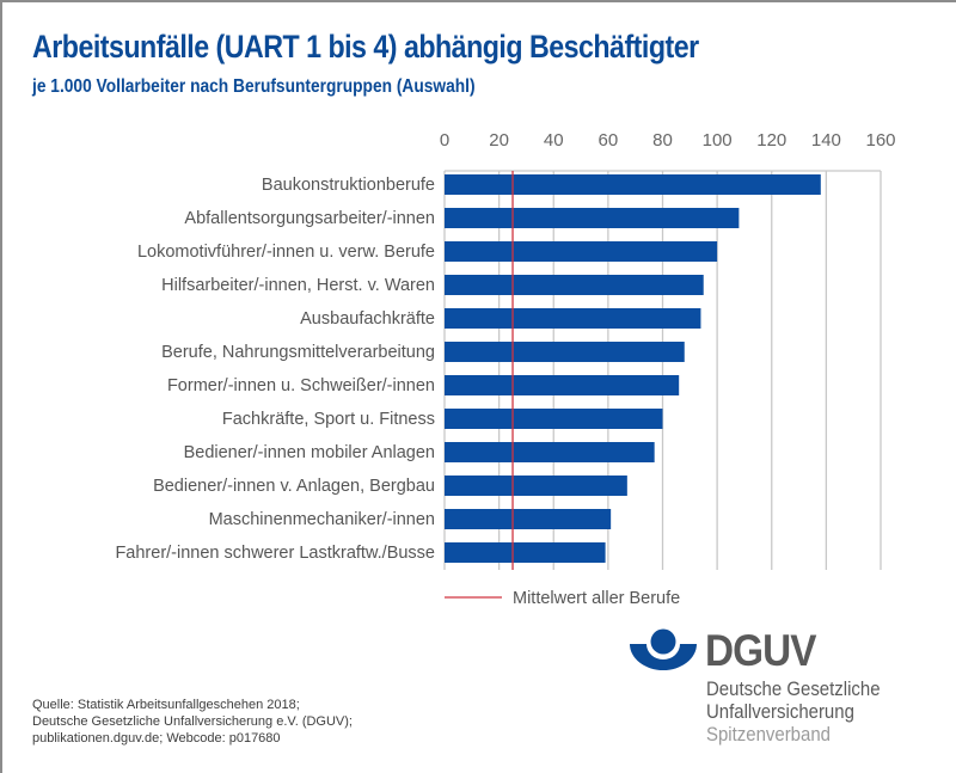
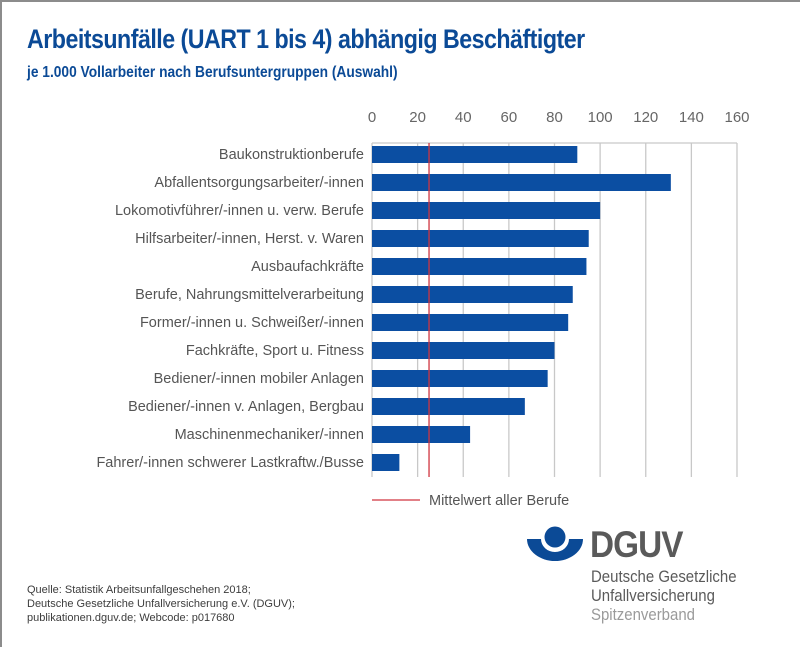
Baukonstruktionberufe: 138 -> 90
Abfallentsorgungsarbeiter/-innen: 108 -> 131
Maschinenmechaniker/-innen: 61 -> 43
Fahrer/-innen schwerer Lastkraftw./Busse: 59 -> 12
